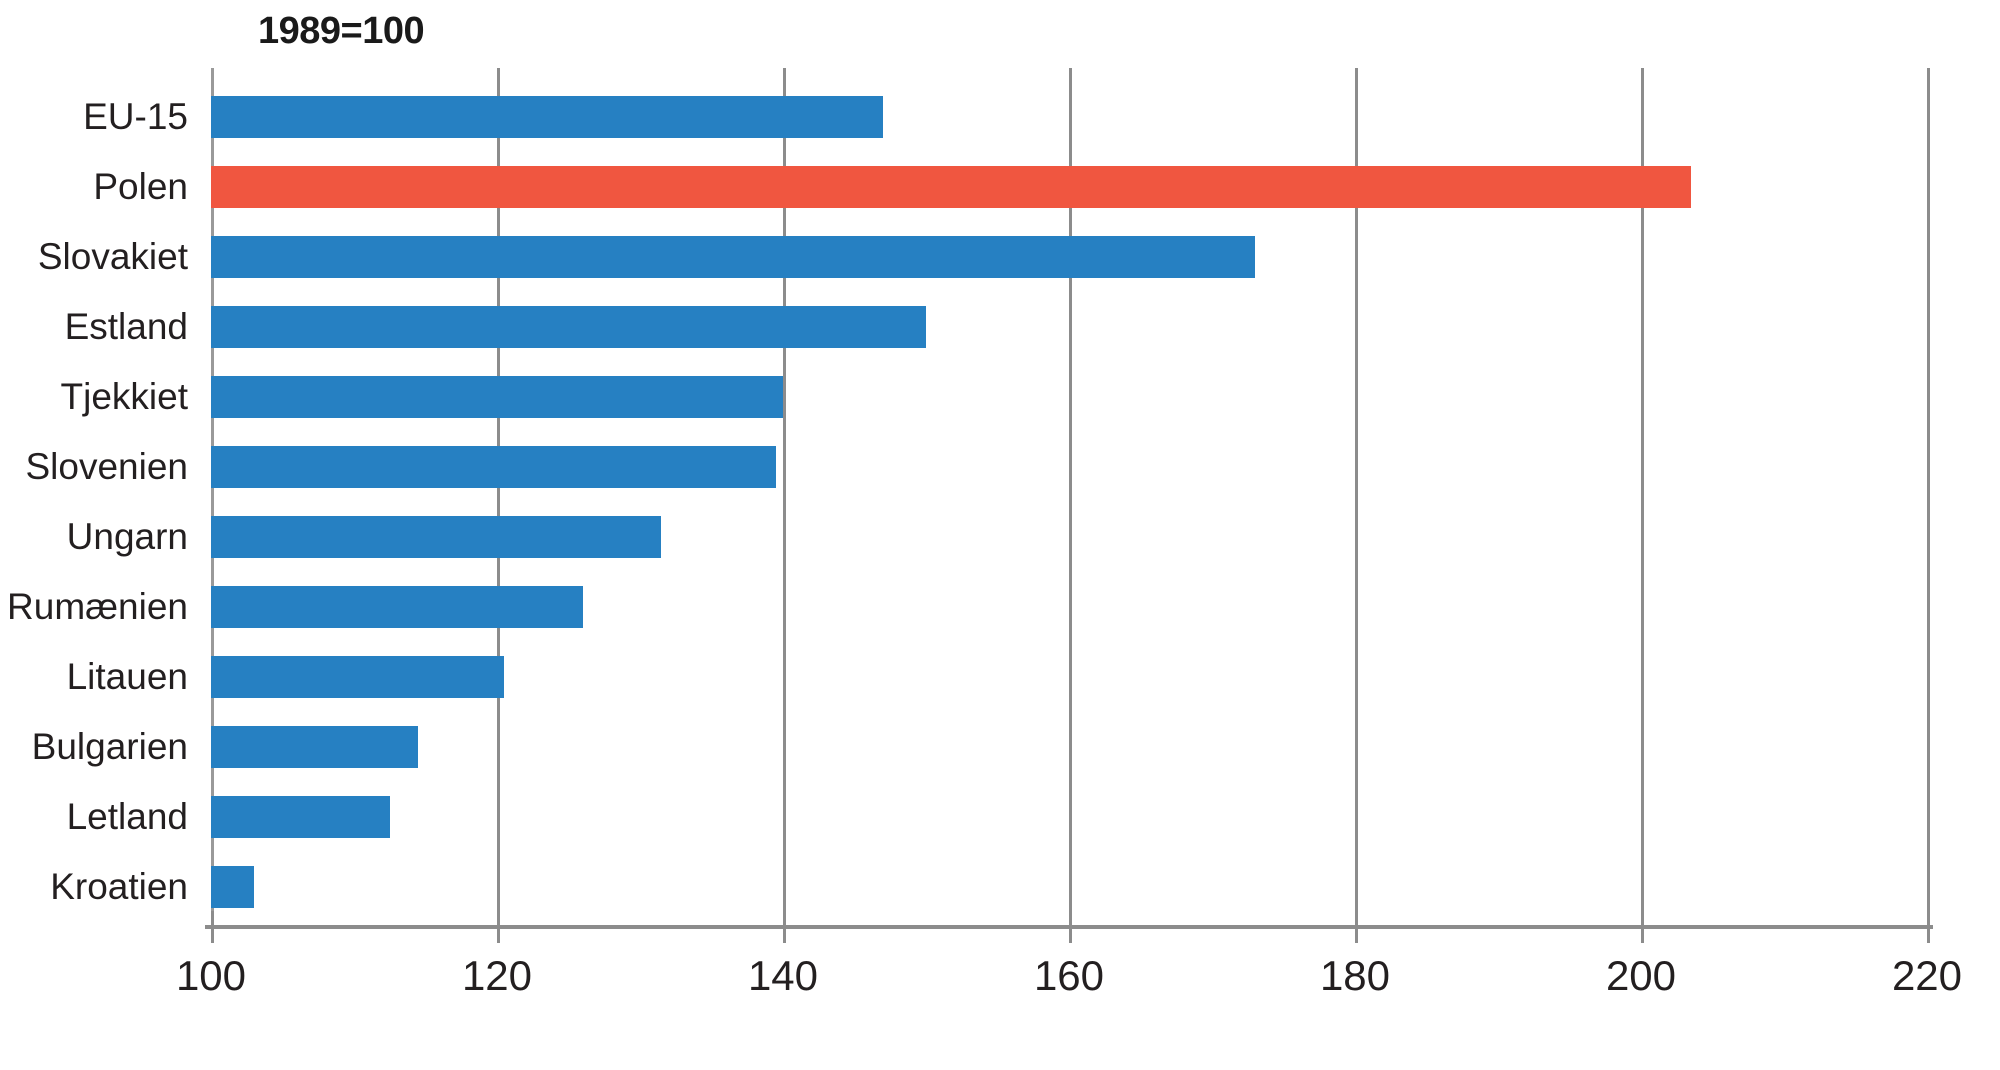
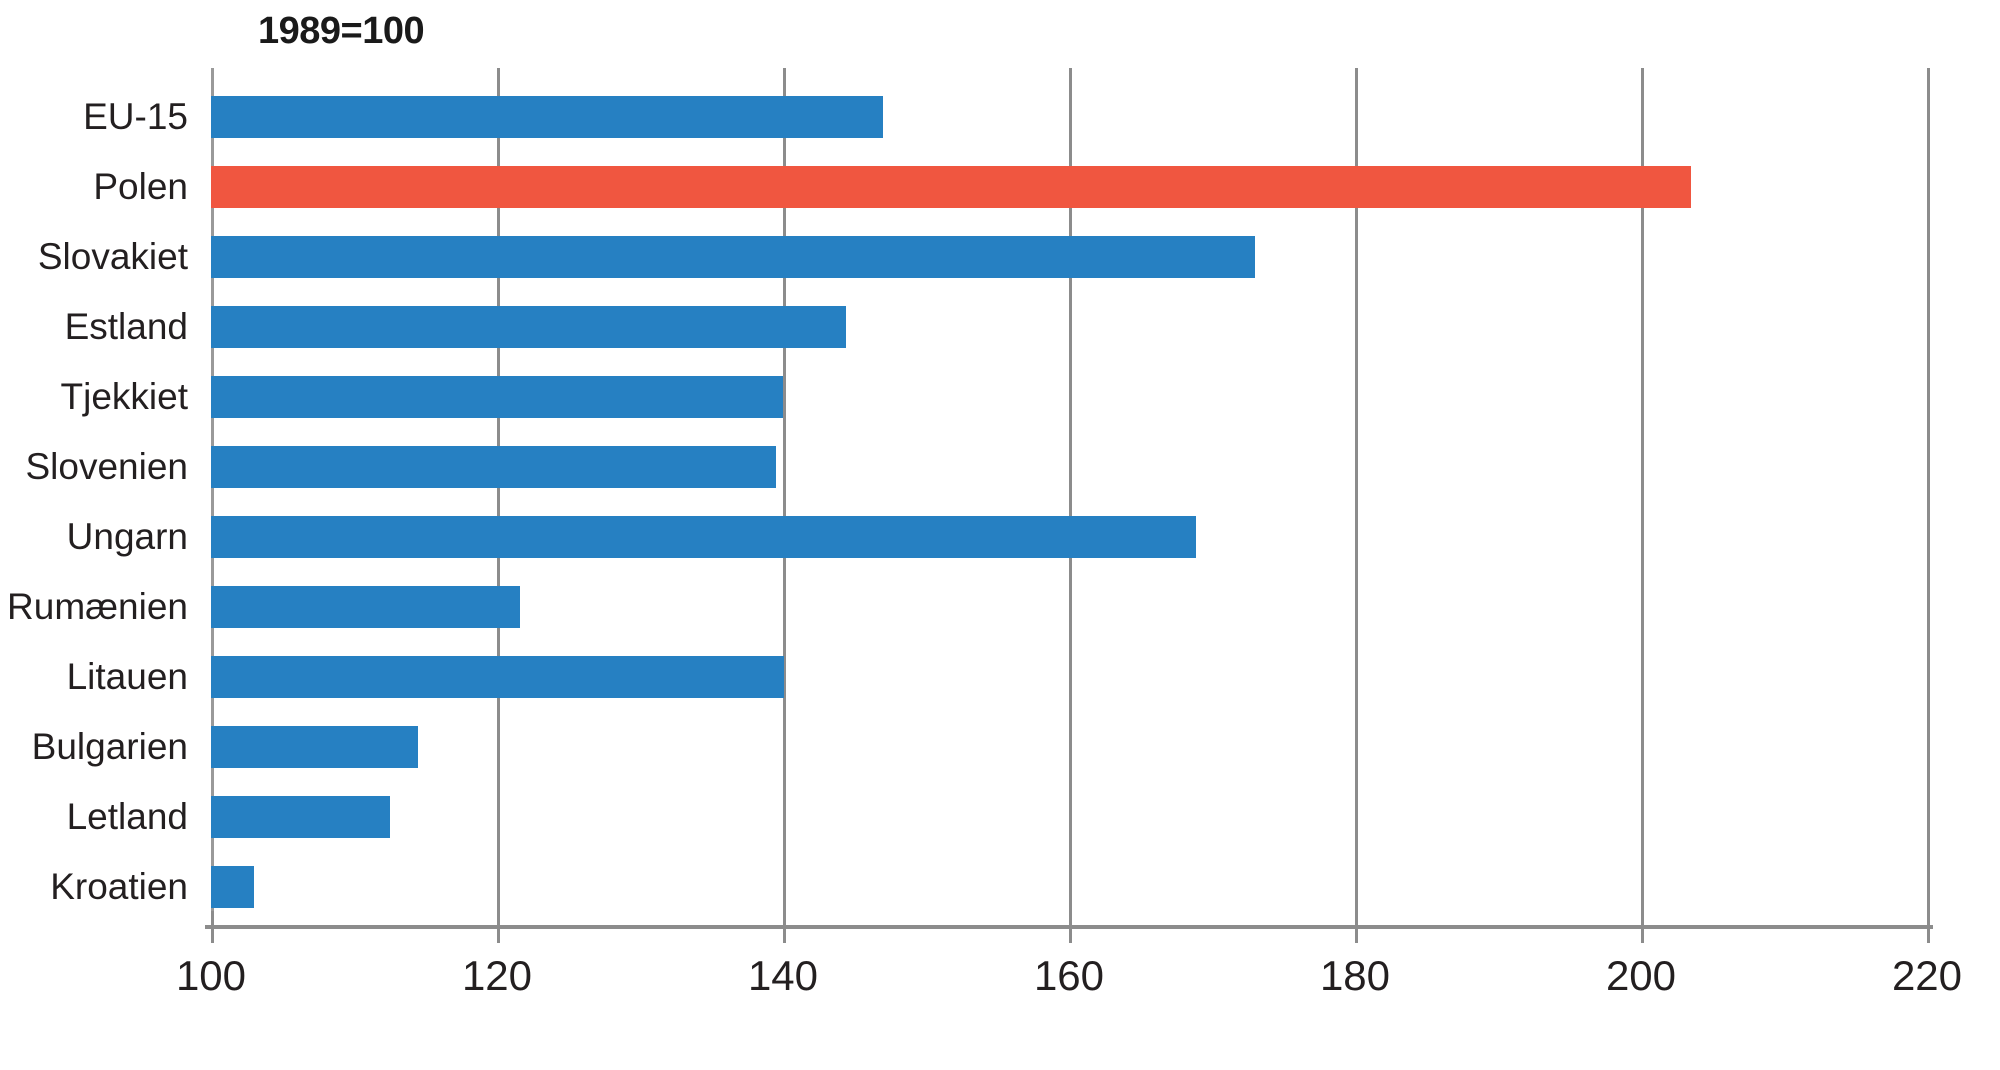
Estland: 150.0 -> 144.4
Ungarn: 131.5 -> 168.9
Rumænien: 126.0 -> 121.6
Litauen: 120.5 -> 140.1
